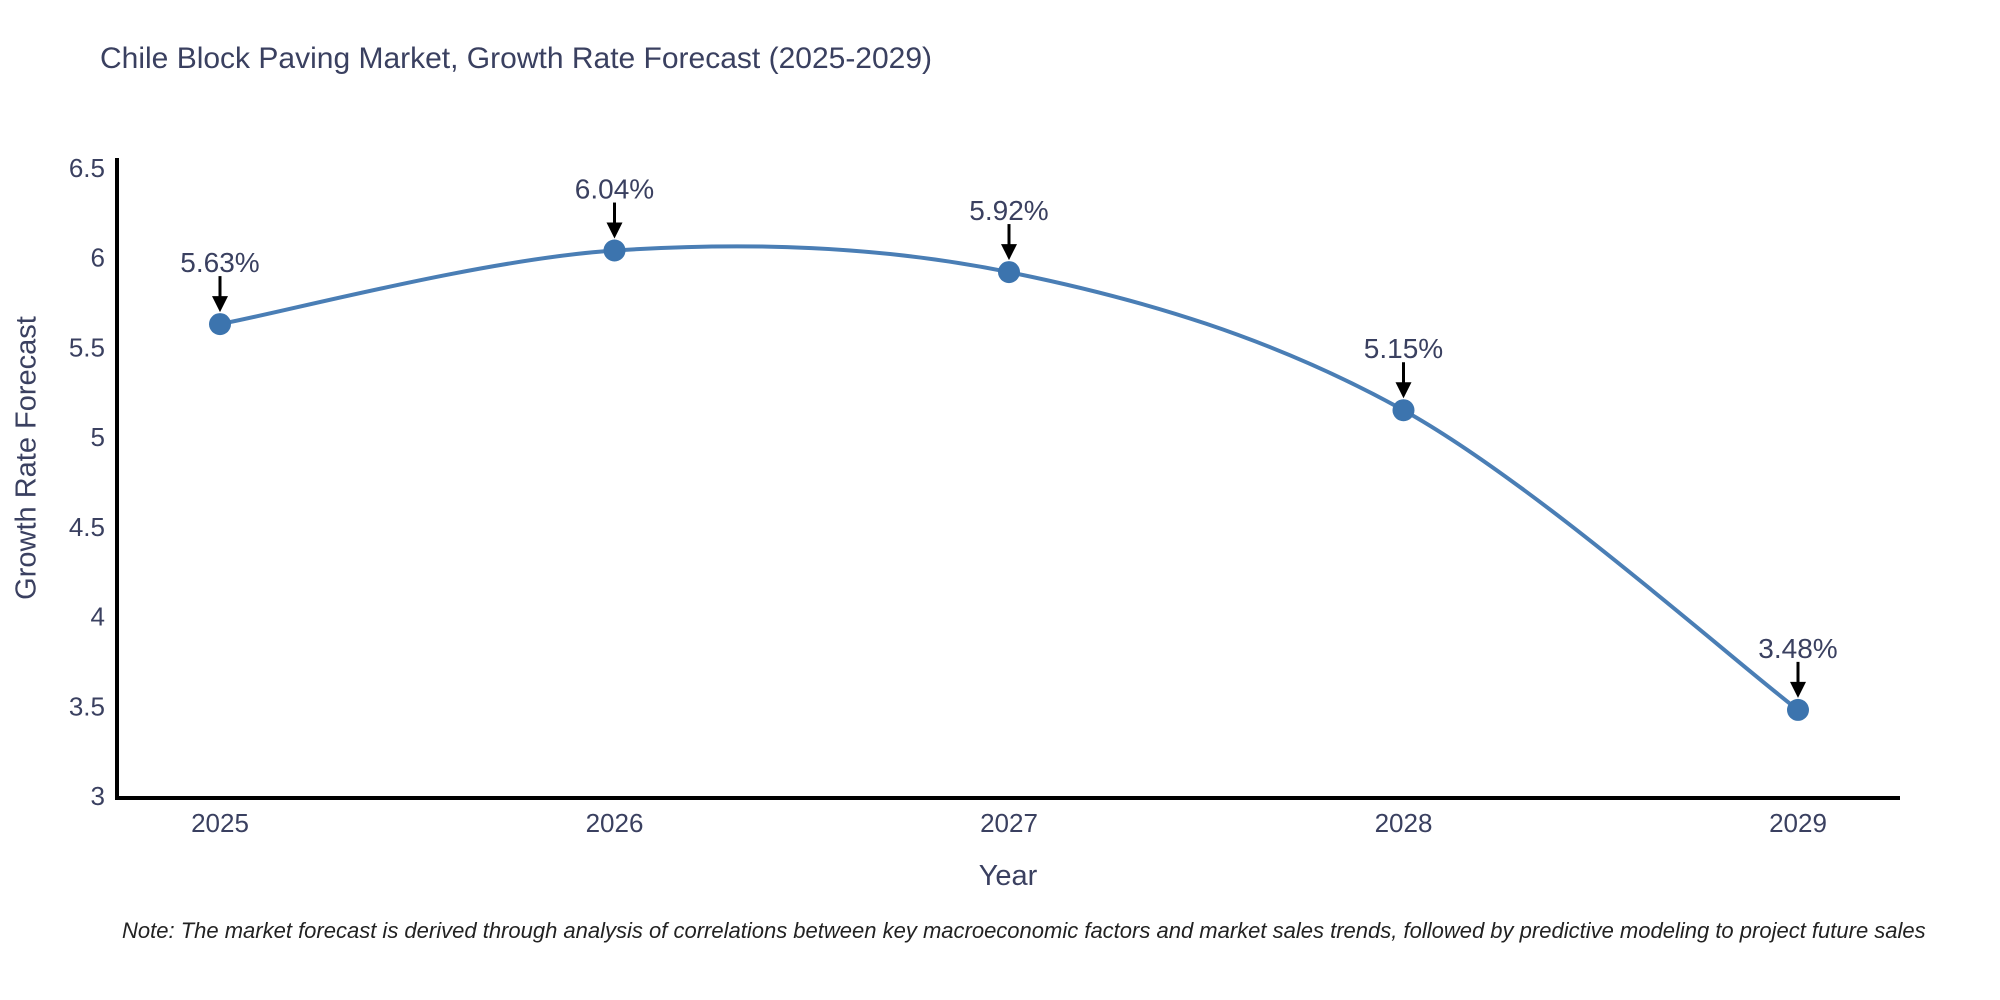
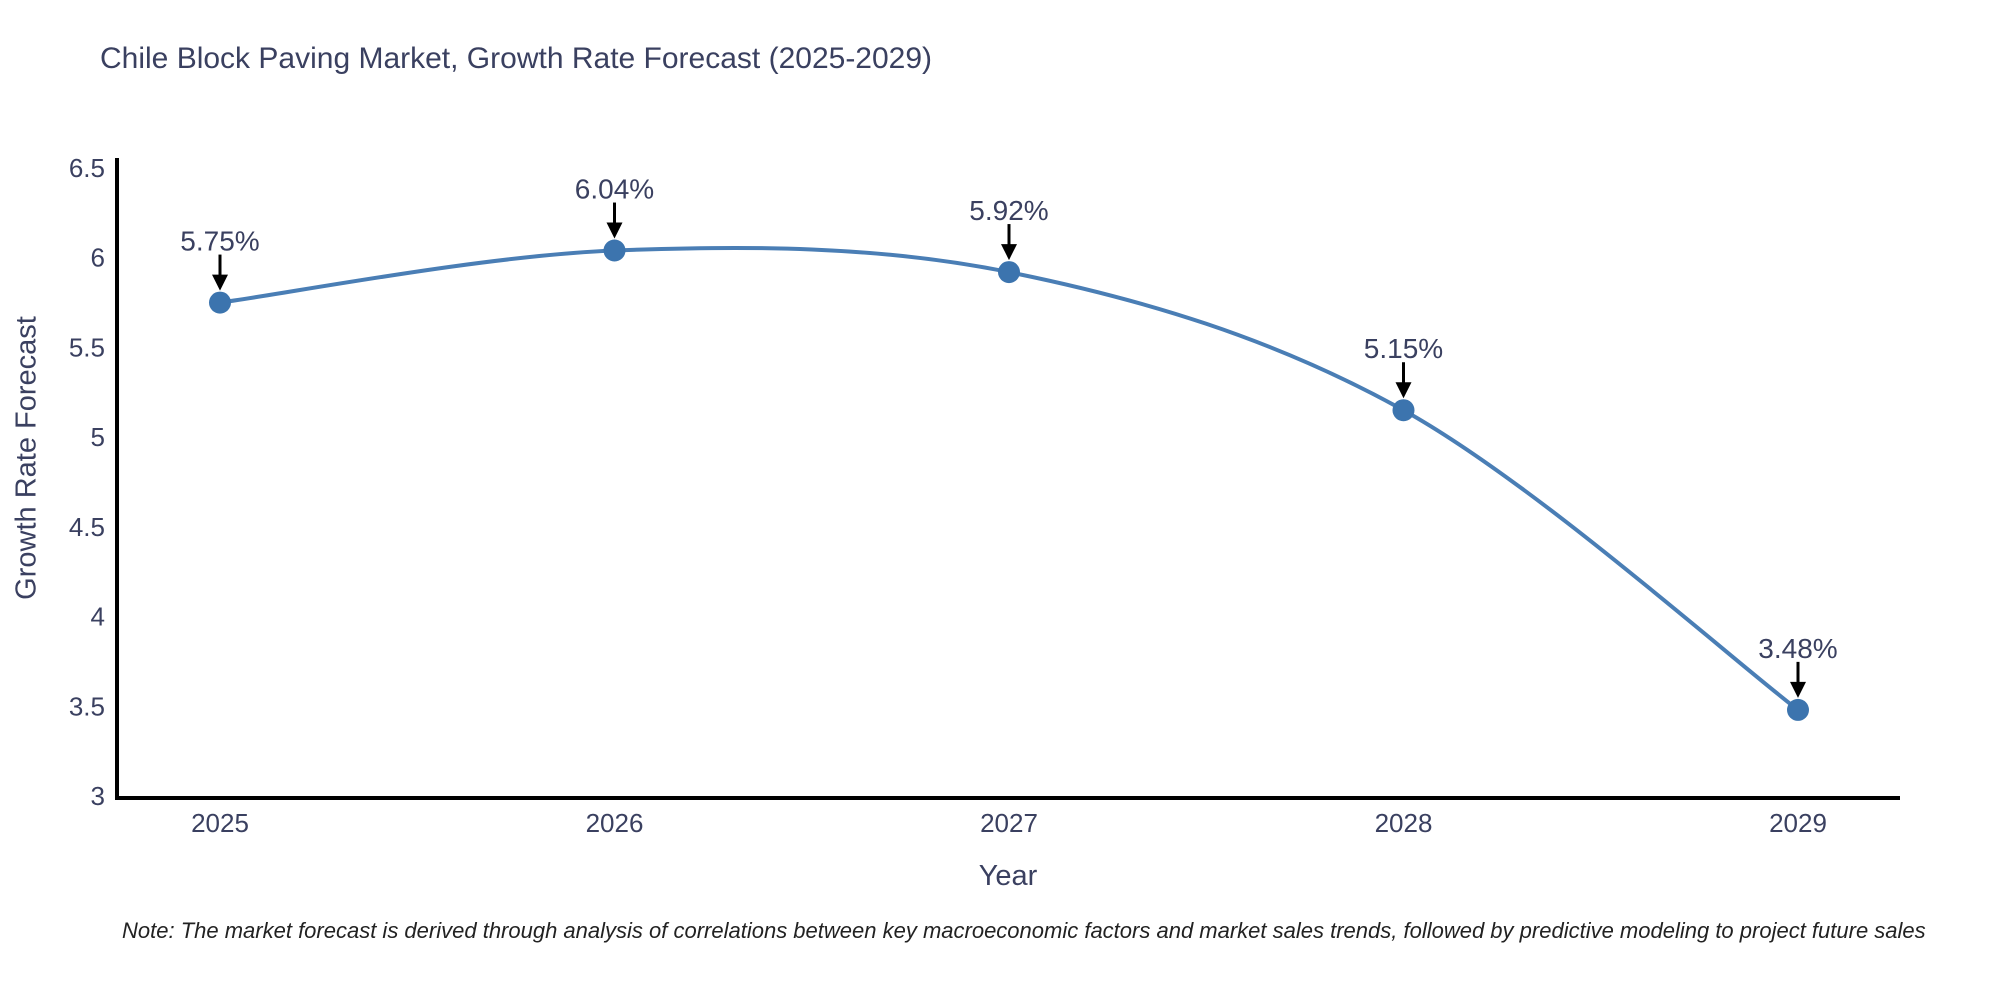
2025: 5.63% -> 5.75%
